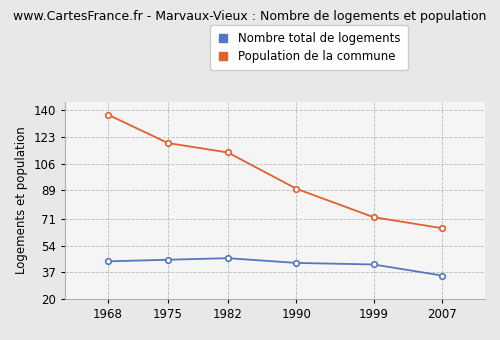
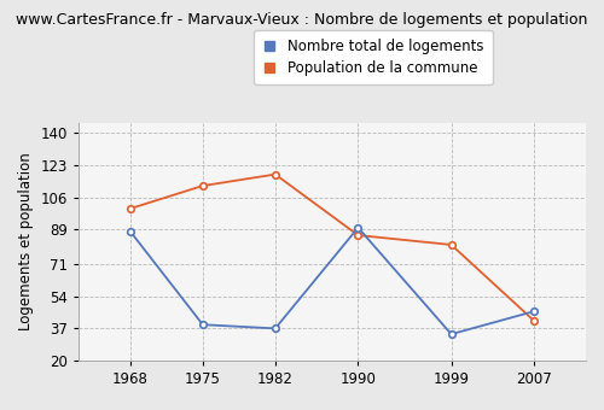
Nombre total de logements/1968: 44 -> 88
Population de la commune/1968: 137 -> 100
Nombre total de logements/1975: 45 -> 39
Population de la commune/1975: 119 -> 112
Nombre total de logements/1982: 46 -> 37
Population de la commune/1982: 113 -> 118
Nombre total de logements/1990: 43 -> 90
Population de la commune/1990: 90 -> 86
Nombre total de logements/1999: 42 -> 34
Population de la commune/1999: 72 -> 81
Nombre total de logements/2007: 35 -> 46
Population de la commune/2007: 65 -> 41
